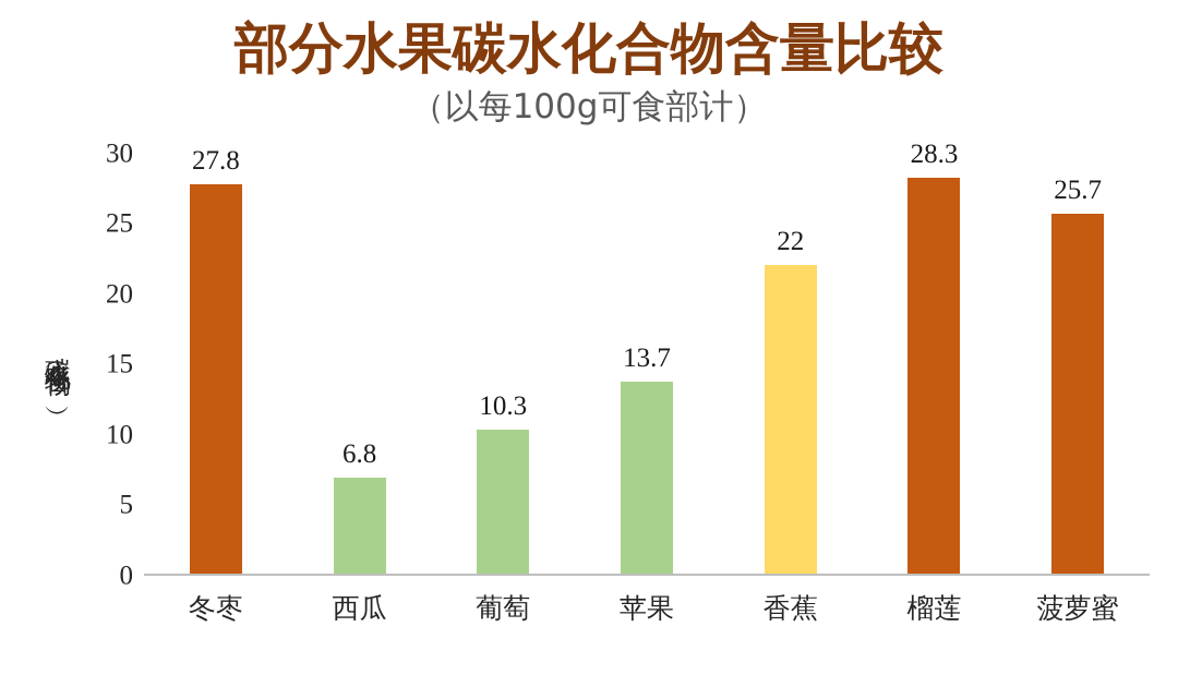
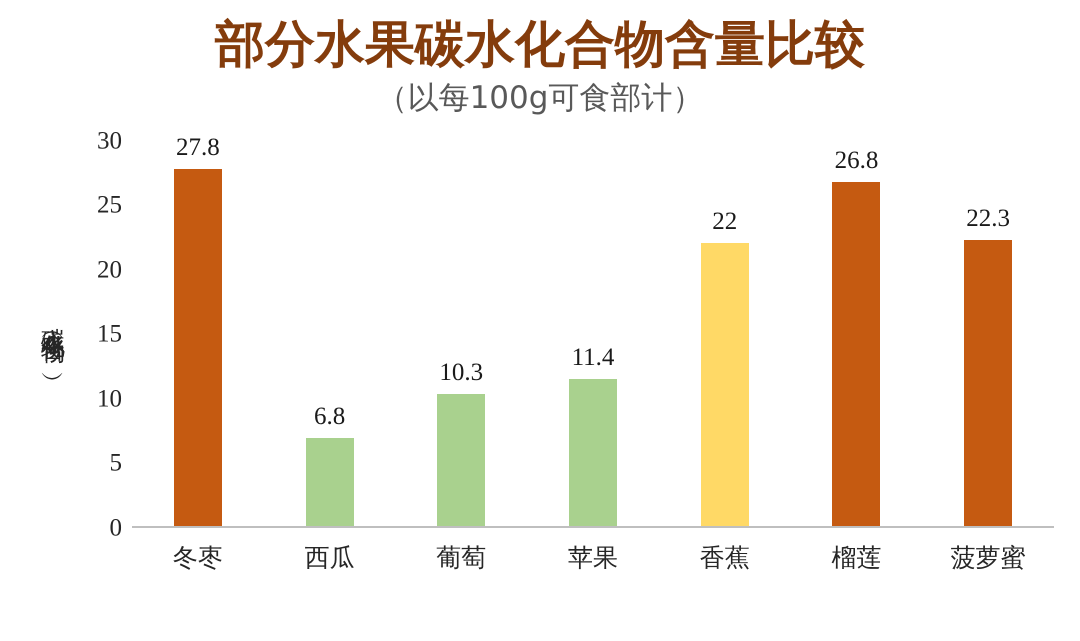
苹果: 13.7 -> 11.4
榴莲: 28.3 -> 26.8
菠萝蜜: 25.7 -> 22.3
